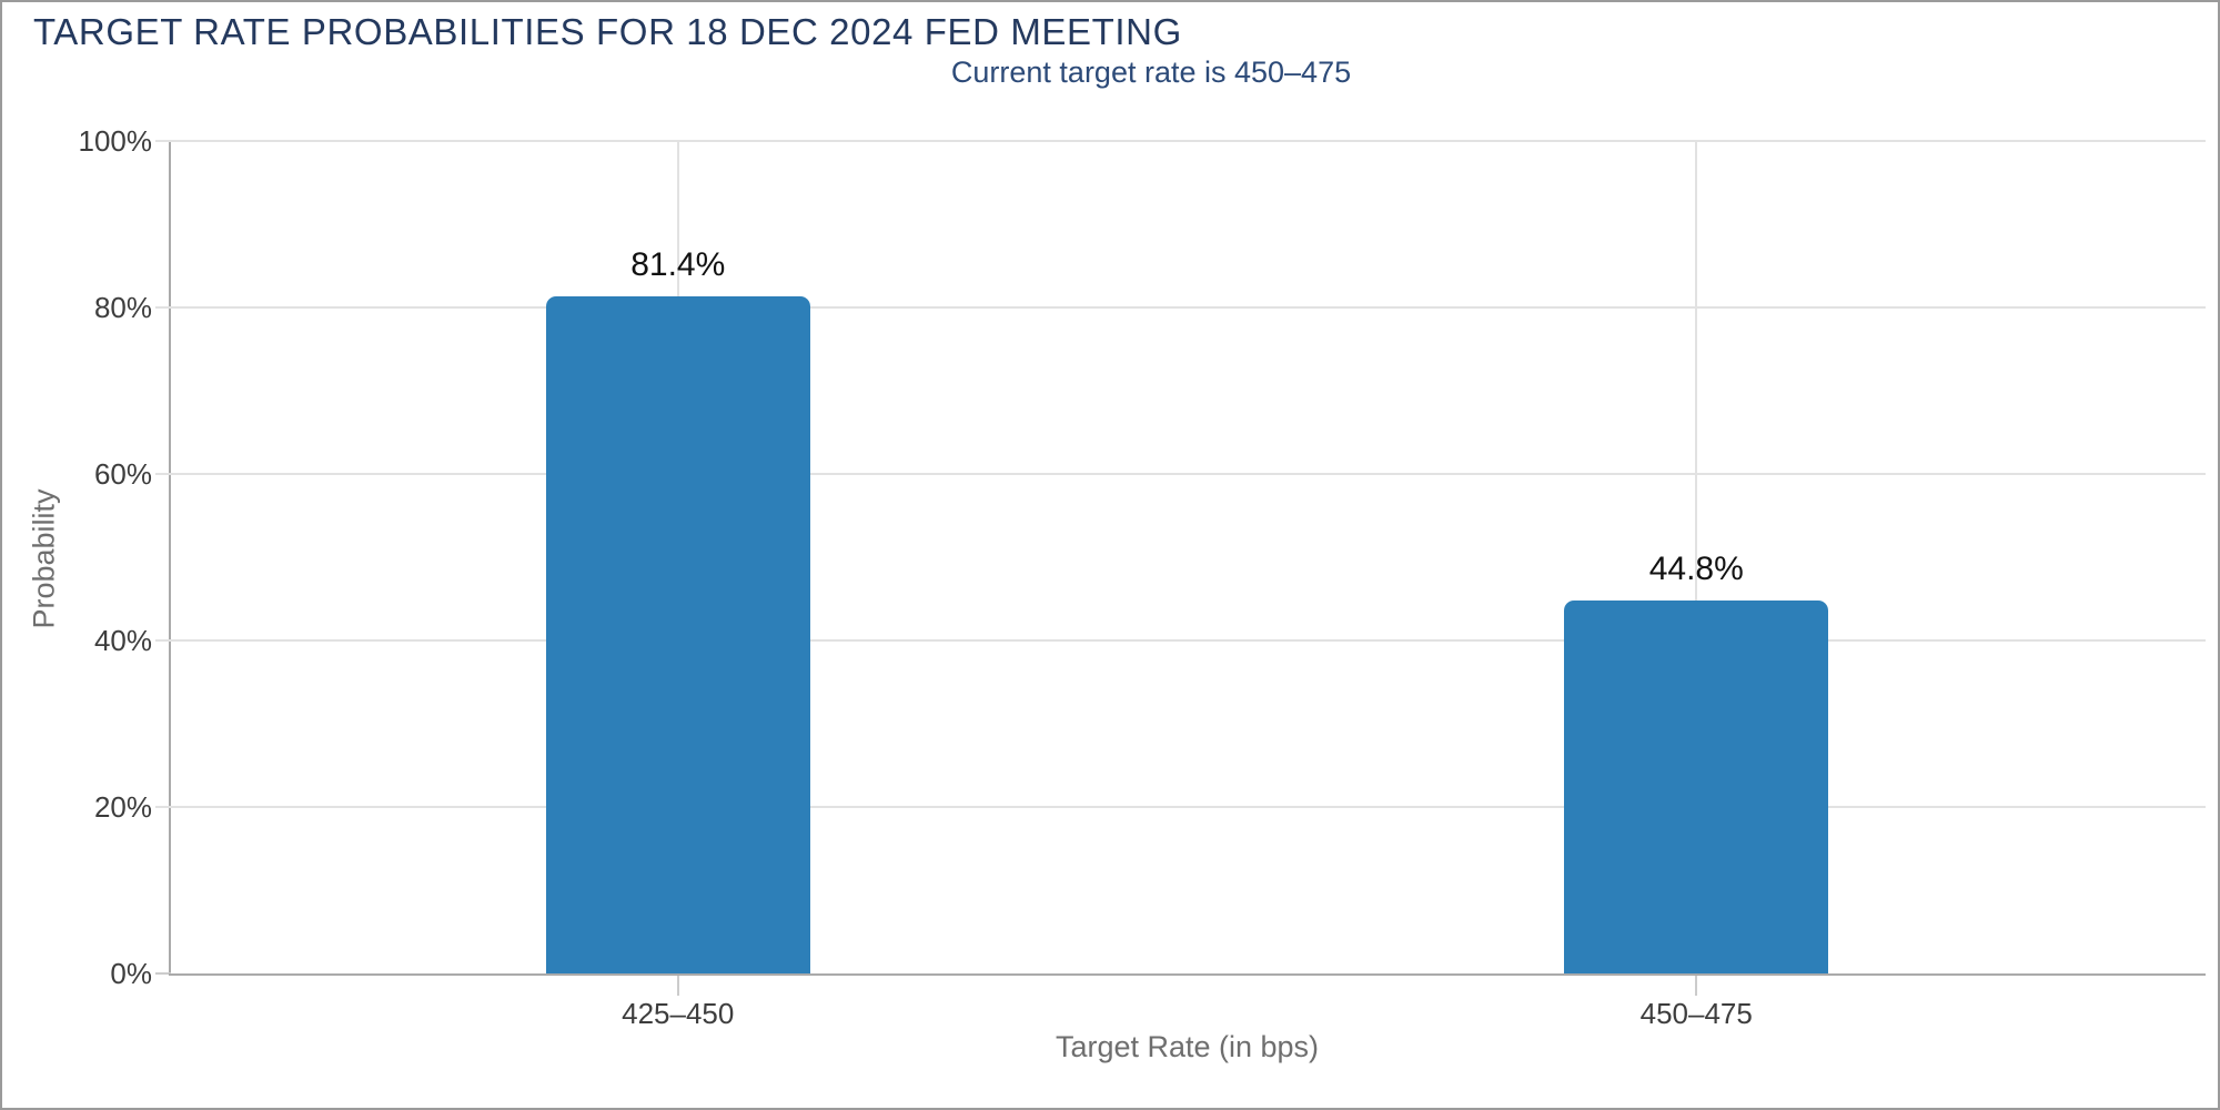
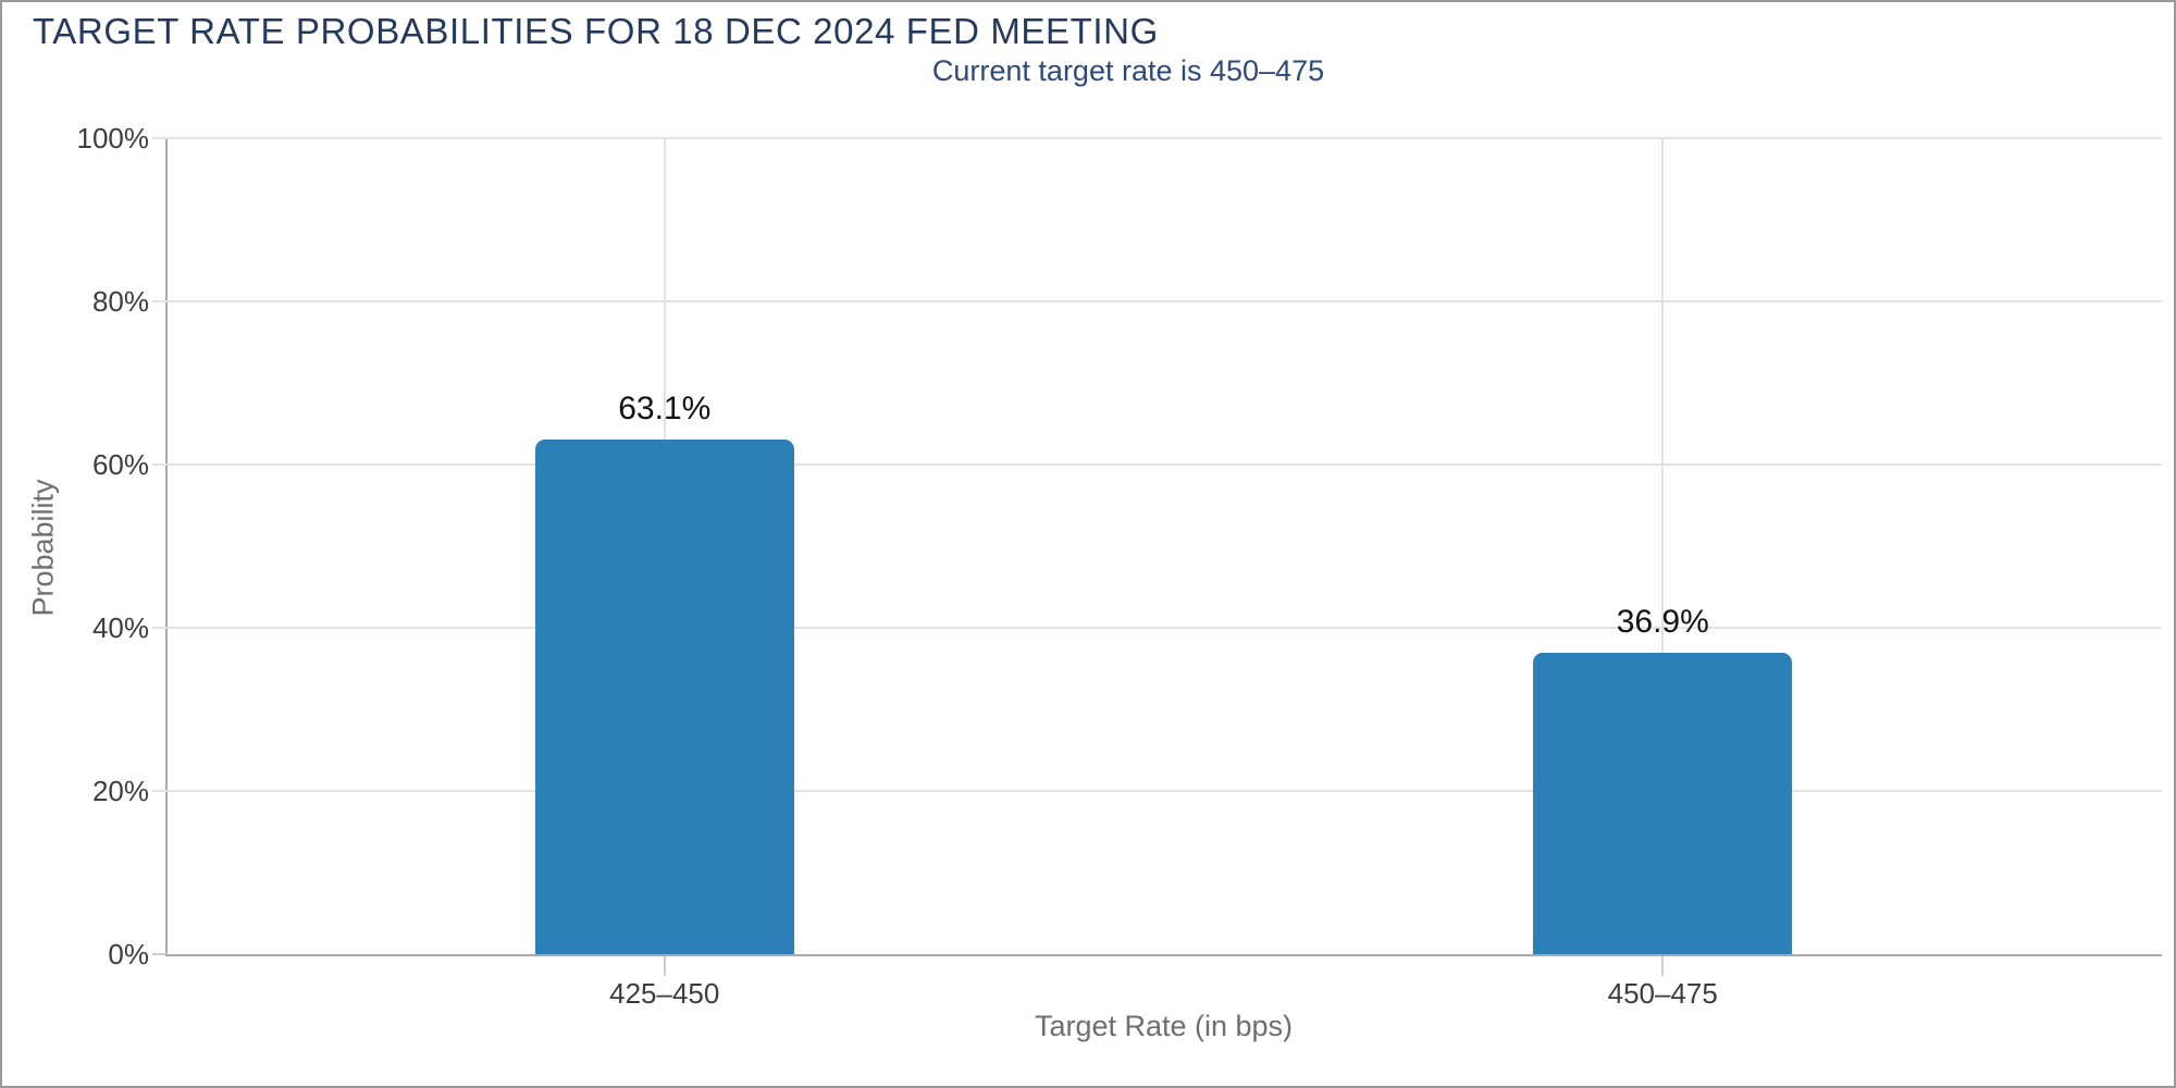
425–450: 81.4% -> 63.1%
450–475: 44.8% -> 36.9%
